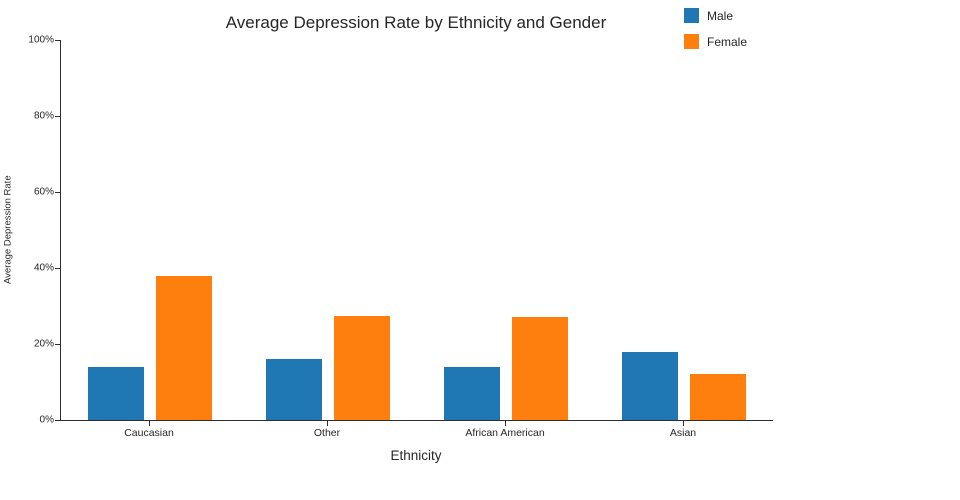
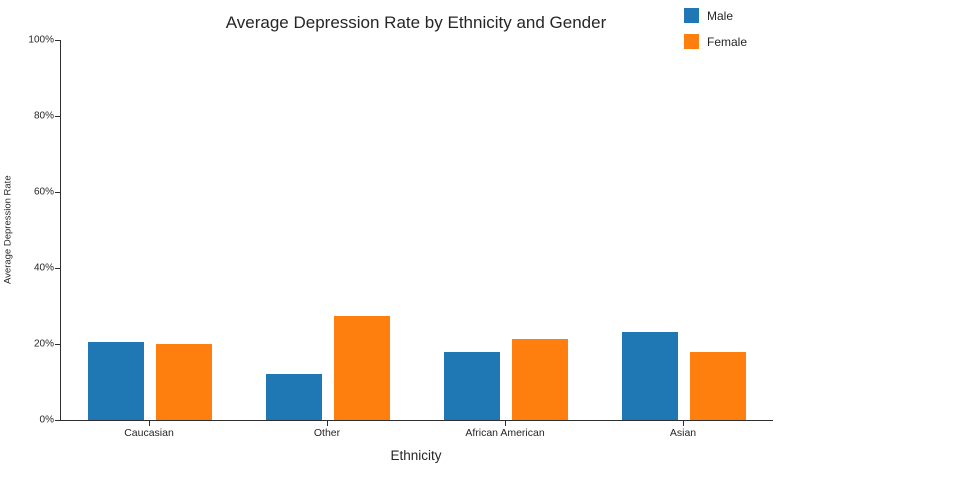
Male/Caucasian: 14% -> 20%
Female/Caucasian: 38% -> 20%
Male/Other: 16% -> 12%
Male/African American: 14% -> 18%
Female/African American: 27% -> 21%
Male/Asian: 18% -> 23%
Female/Asian: 12% -> 18%
